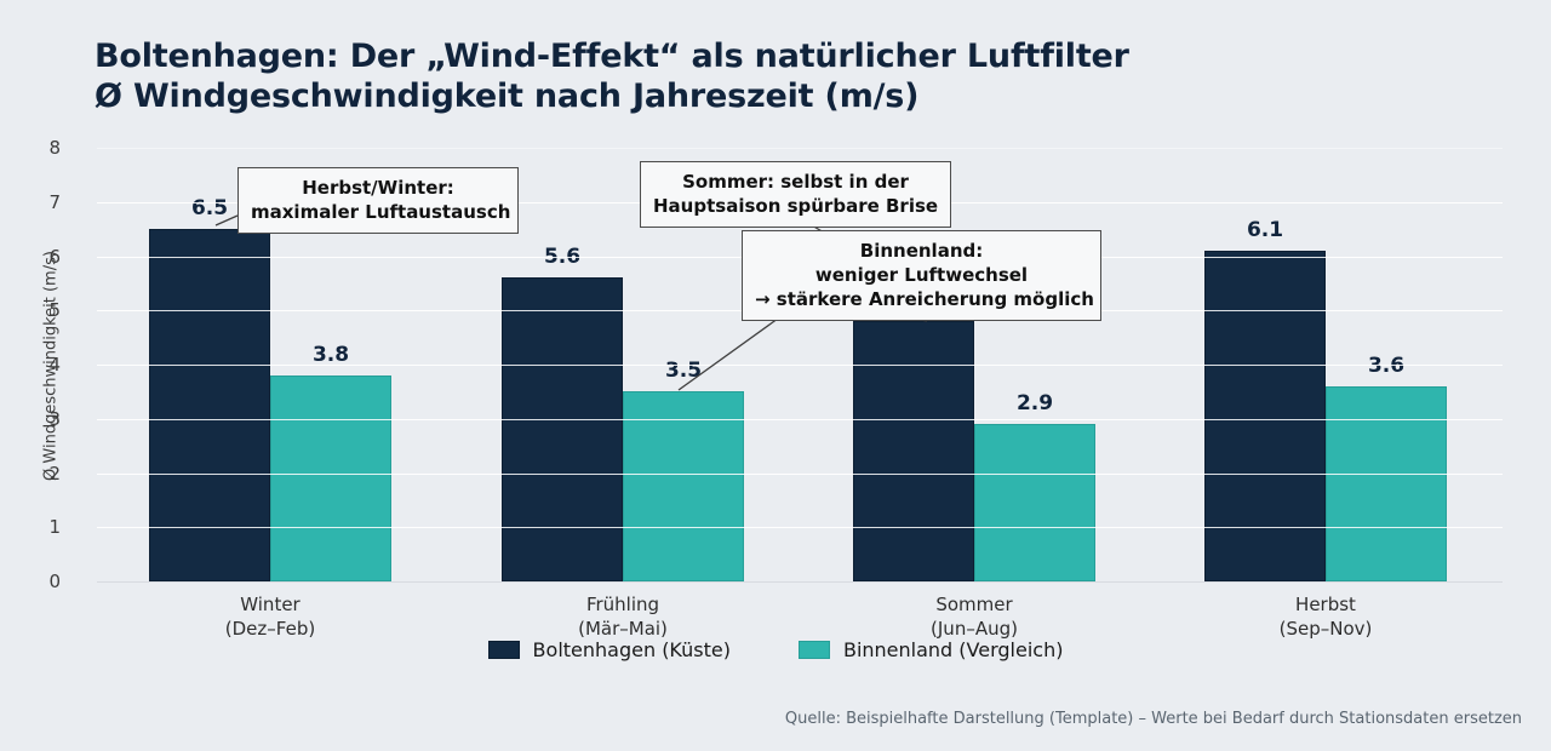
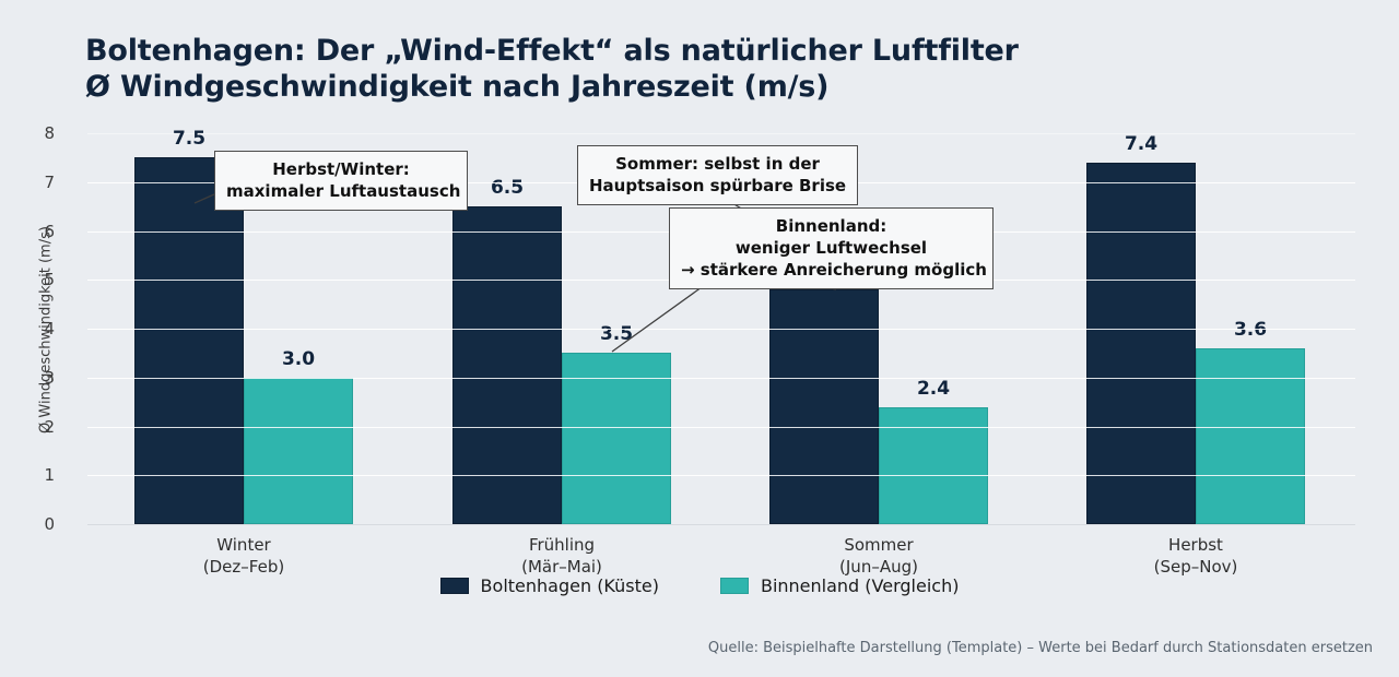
Boltenhagen (Küste)/Winter: 6.5 -> 7.5
Binnenland (Vergleich)/Winter: 3.8 -> 3.0
Boltenhagen (Küste)/Frühling: 5.6 -> 6.5
Binnenland (Vergleich)/Sommer: 2.9 -> 2.4
Boltenhagen (Küste)/Herbst: 6.1 -> 7.4
